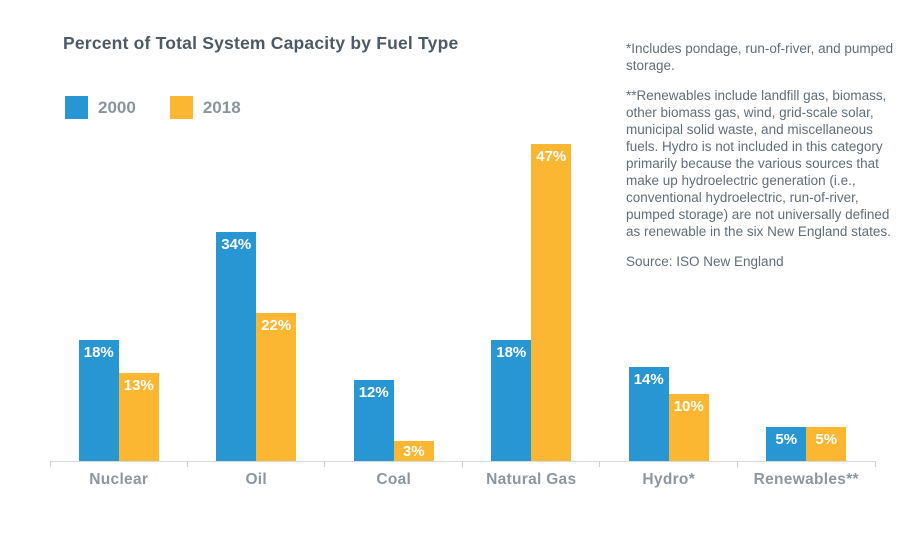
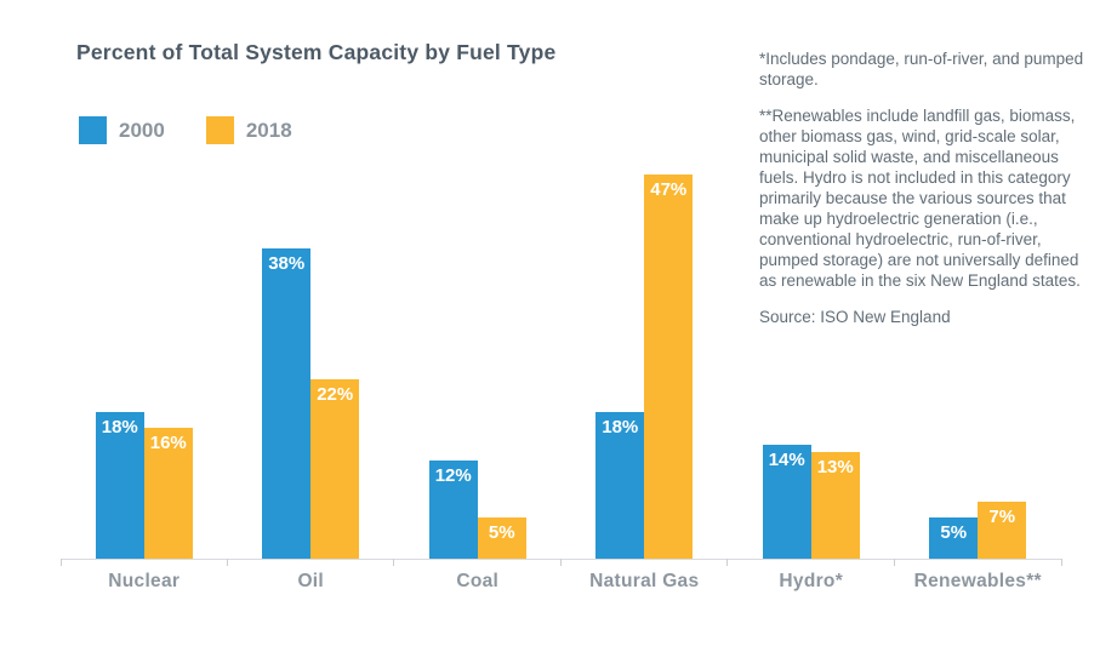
2018/Nuclear: 13% -> 16%
2000/Oil: 34% -> 38%
2018/Coal: 3% -> 5%
2018/Hydro*: 10% -> 13%
2018/Renewables**: 5% -> 7%
